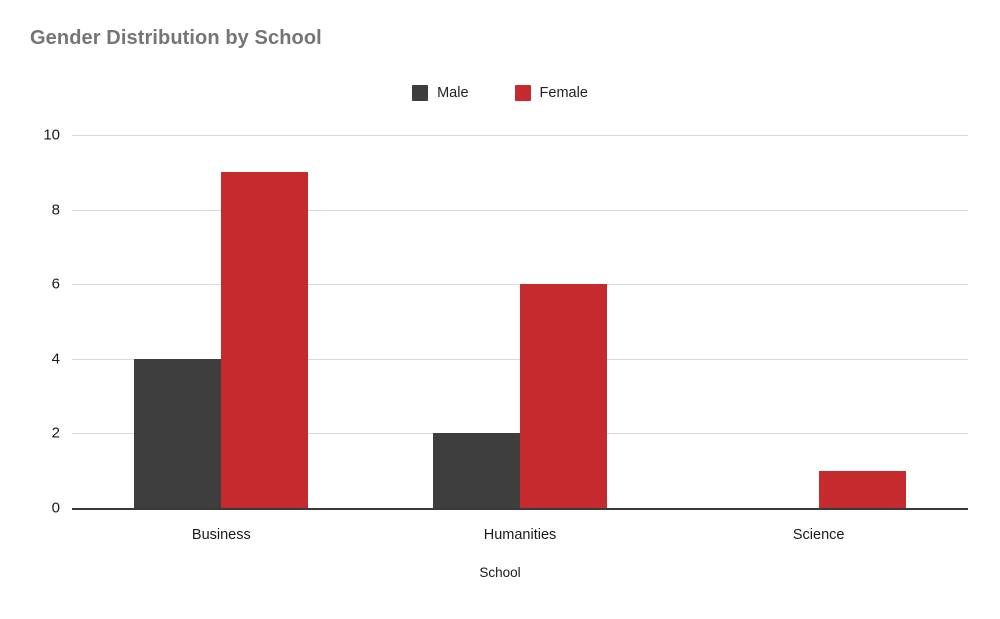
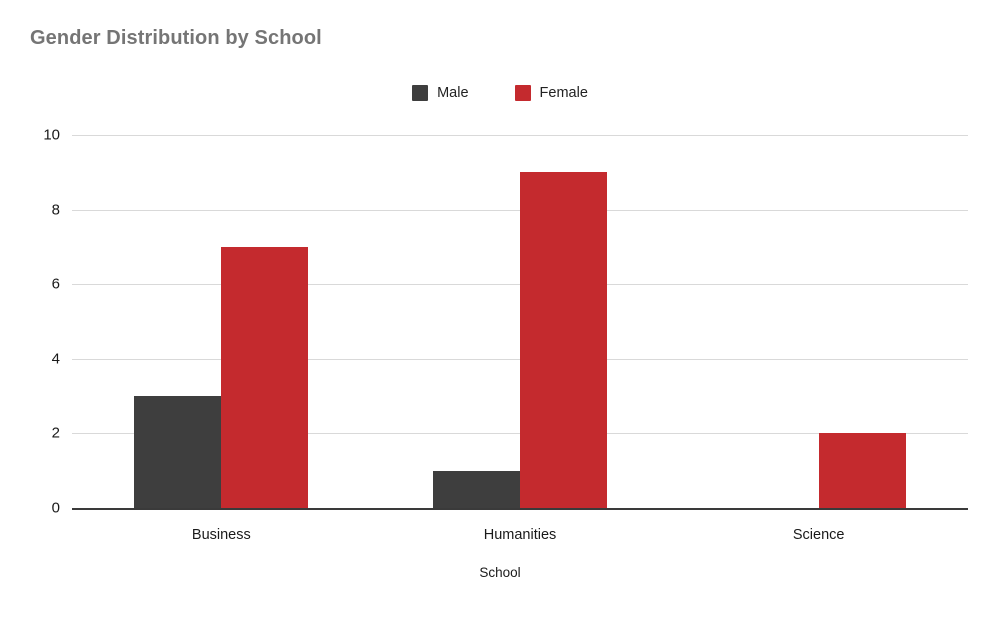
Male/Business: 4 -> 3
Female/Business: 9 -> 7
Male/Humanities: 2 -> 1
Female/Humanities: 6 -> 9
Female/Science: 1 -> 2
